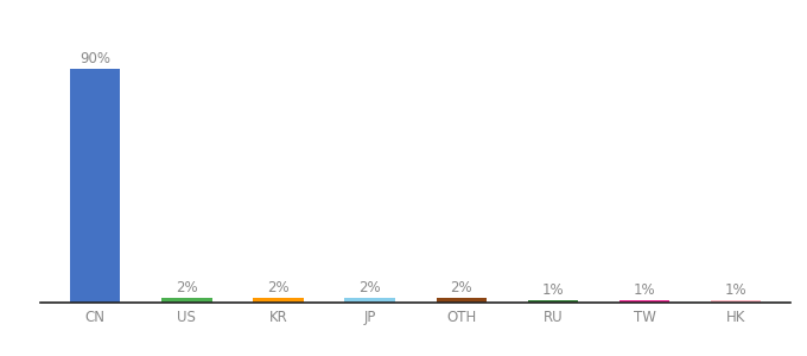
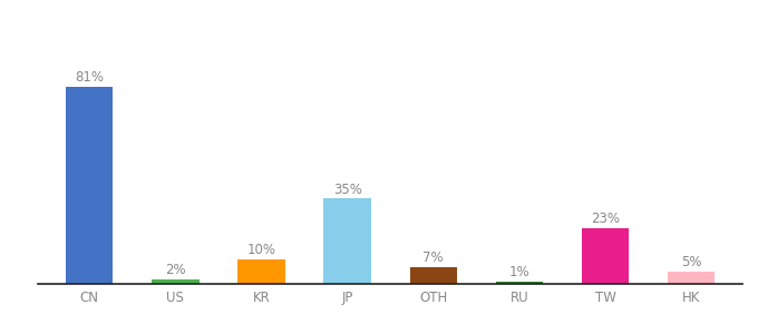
CN: 90% -> 81%
KR: 2% -> 10%
JP: 2% -> 35%
OTH: 2% -> 7%
TW: 1% -> 23%
HK: 1% -> 5%
